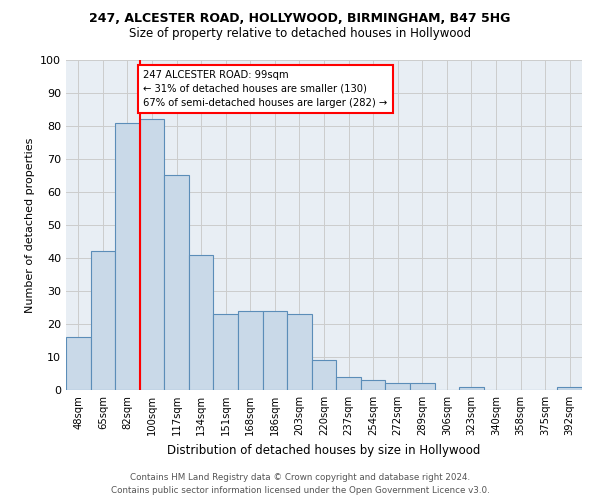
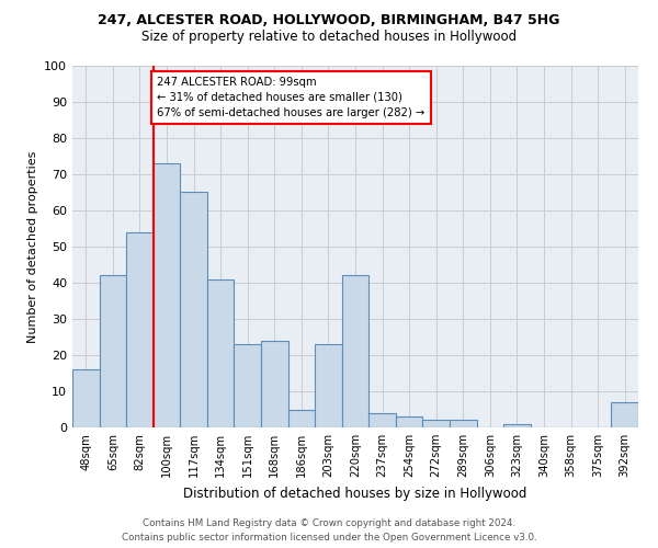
82sqm: 81 -> 54
100sqm: 82 -> 73
186sqm: 24 -> 5
220sqm: 9 -> 42
392sqm: 1 -> 7
